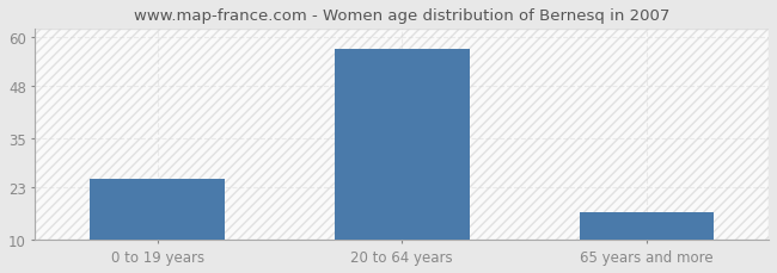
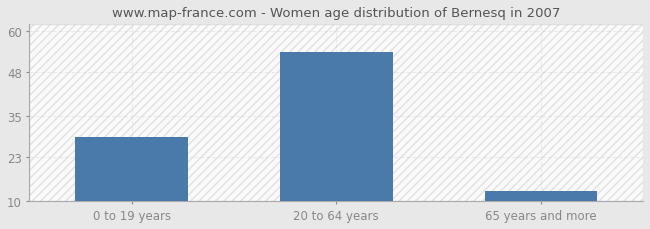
0 to 19 years: 25 -> 29
20 to 64 years: 57 -> 54
65 years and more: 17 -> 13
